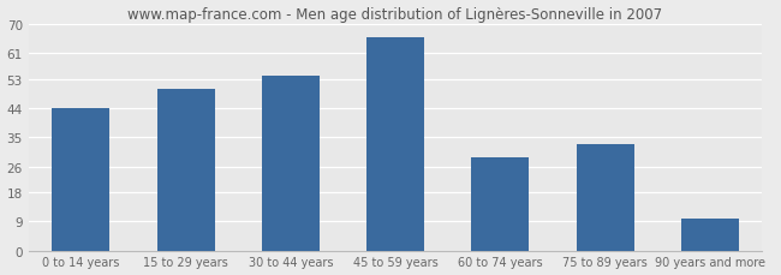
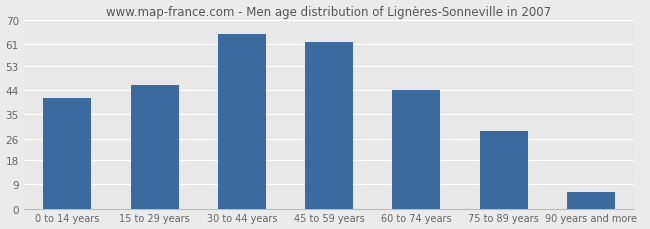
0 to 14 years: 44 -> 41
15 to 29 years: 50 -> 46
30 to 44 years: 54 -> 65
45 to 59 years: 66 -> 62
60 to 74 years: 29 -> 44
75 to 89 years: 33 -> 29
90 years and more: 10 -> 6
